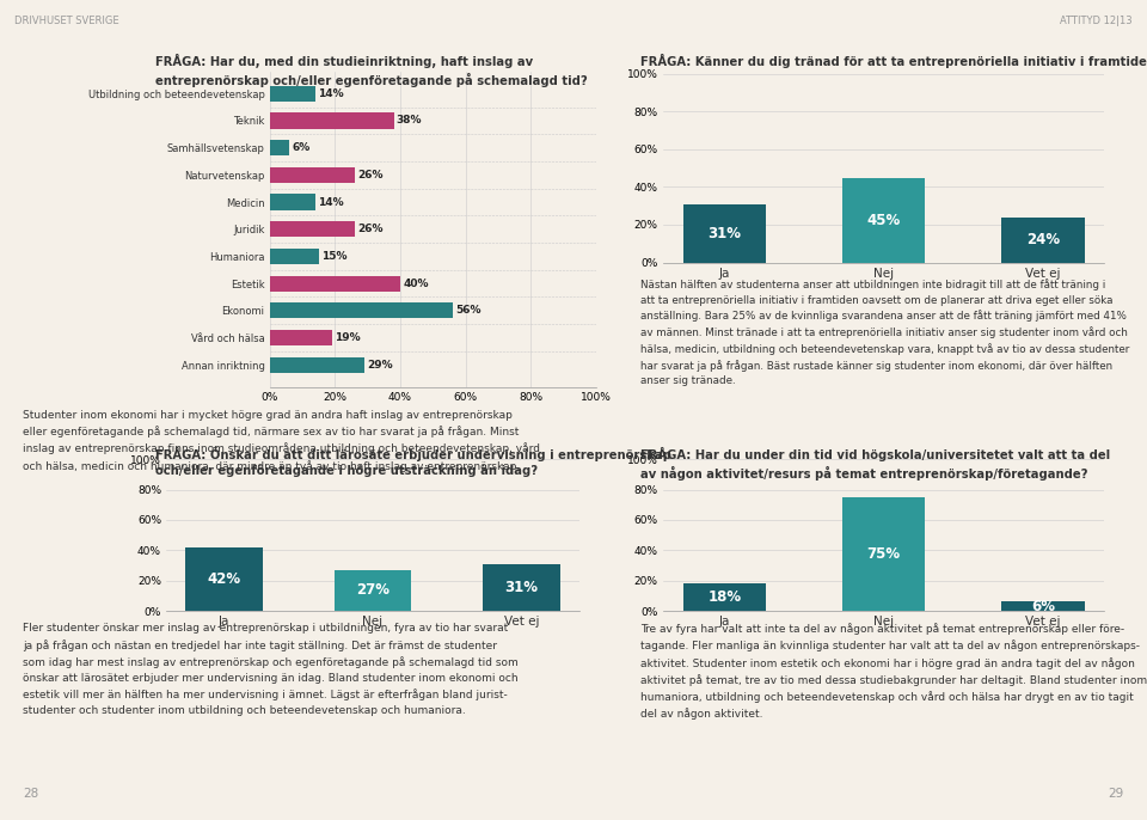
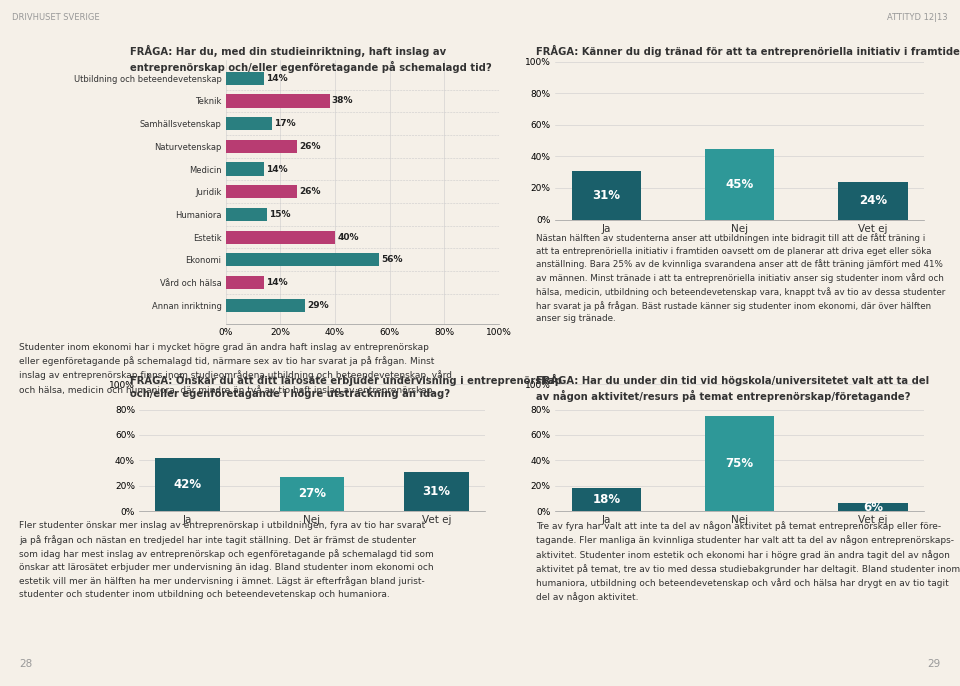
Samhällsvetenskap: 6% -> 17%
Vård och hälsa: 19% -> 14%
